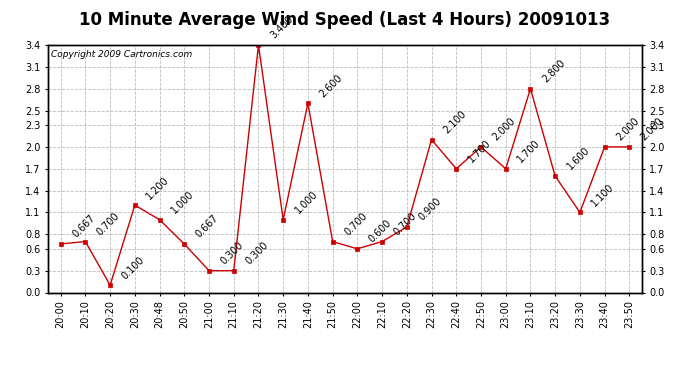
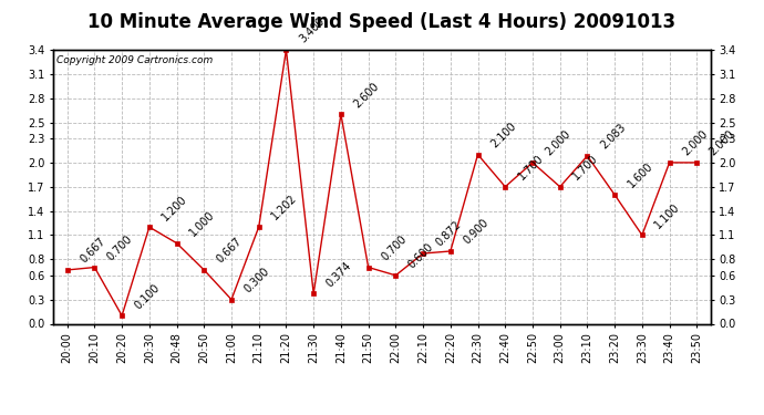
21:10: 0.300 -> 1.202
21:30: 1.000 -> 0.374
22:10: 0.700 -> 0.872
23:10: 2.800 -> 2.083
